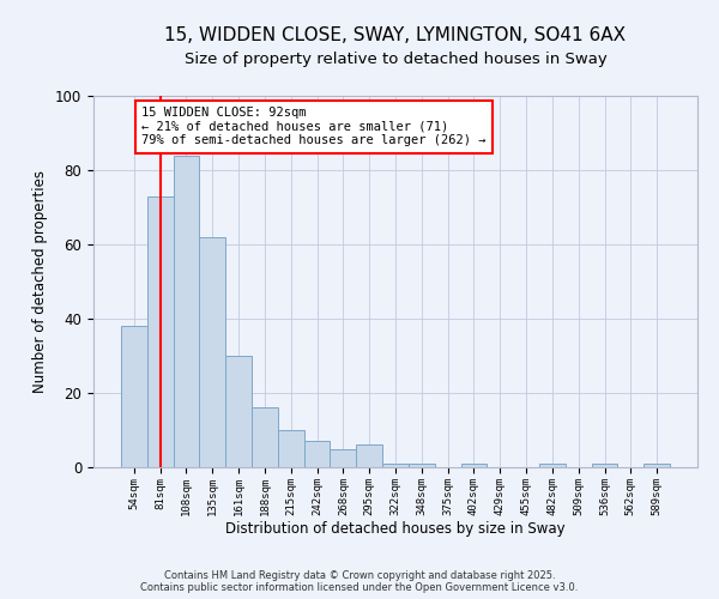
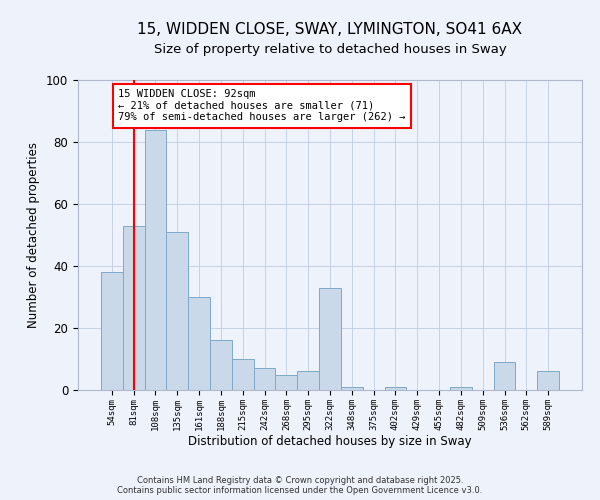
81sqm: 73 -> 53
135sqm: 62 -> 51
322sqm: 1 -> 33
536sqm: 1 -> 9
589sqm: 1 -> 6
